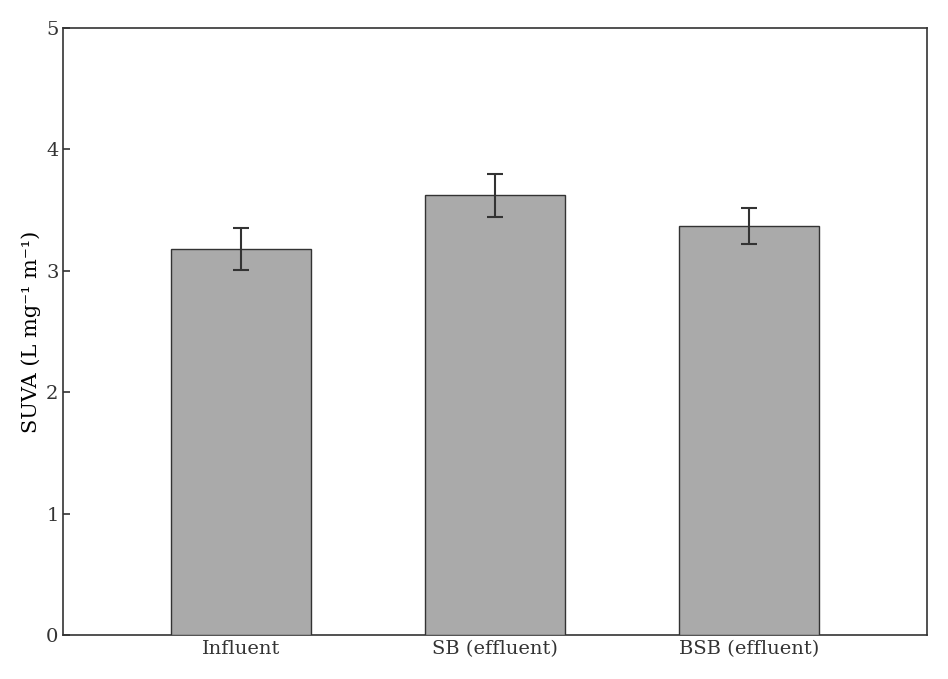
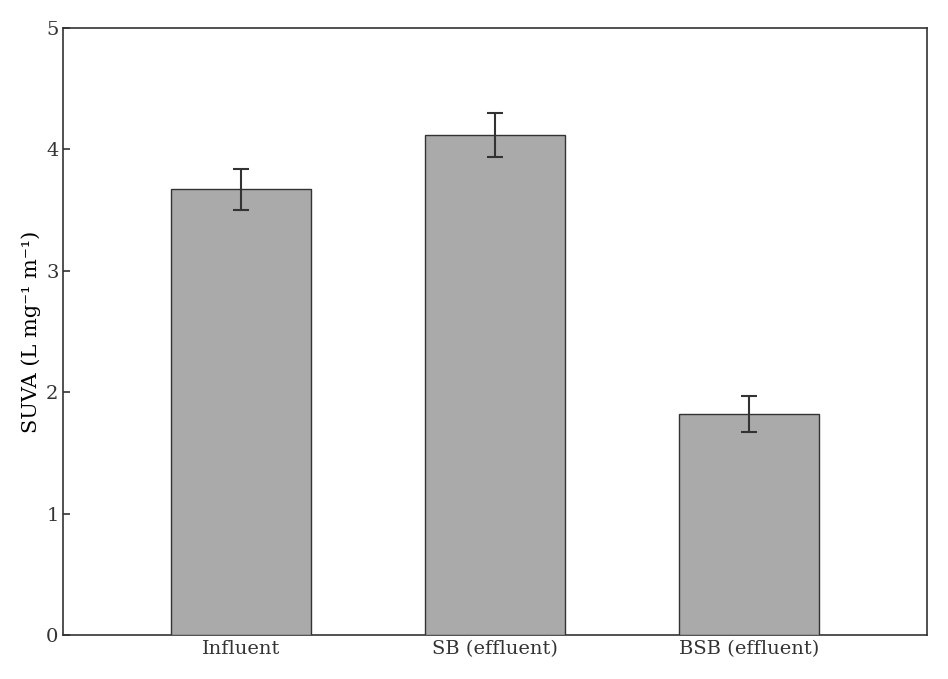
Influent: 3.18 -> 3.67
SB (effluent): 3.62 -> 4.12
BSB (effluent): 3.37 -> 1.82
